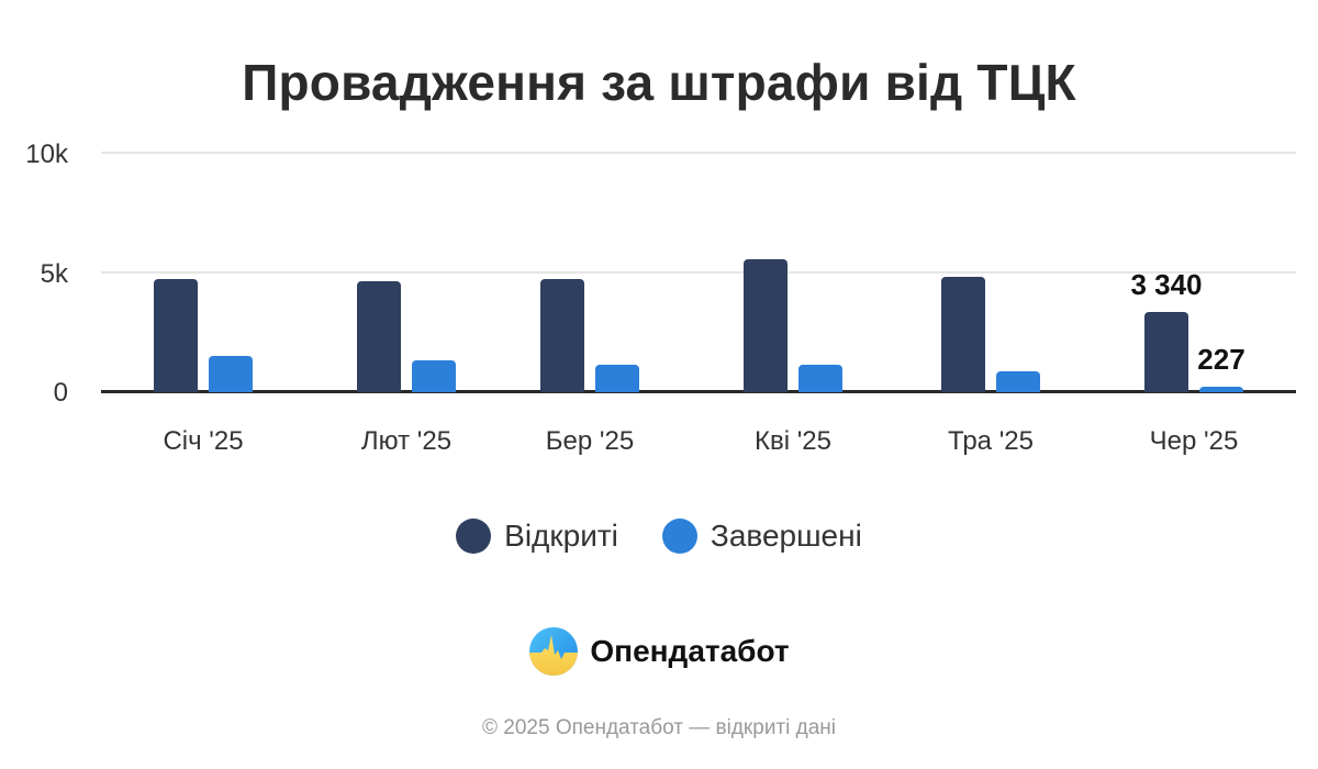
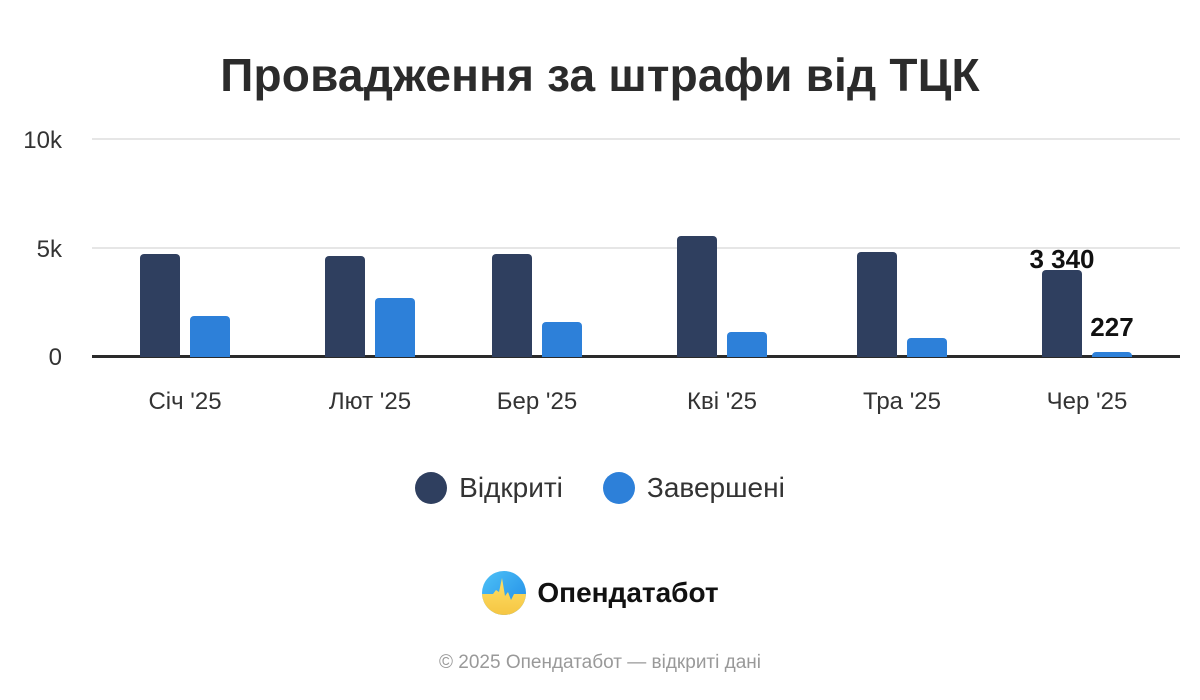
Завершені/Січ '25: 1.5k -> 1.9k
Завершені/Лют '25: 1.3k -> 2.7k
Завершені/Бер '25: 1.2k -> 1.6k
Відкриті/Чер '25: 3.3k -> 4.0k
